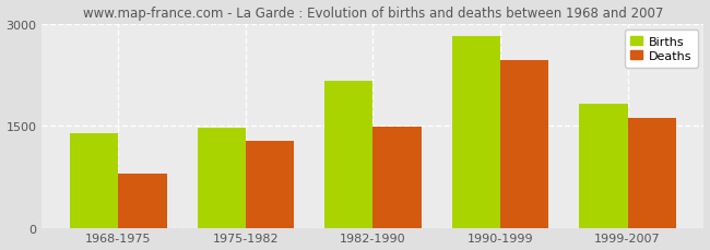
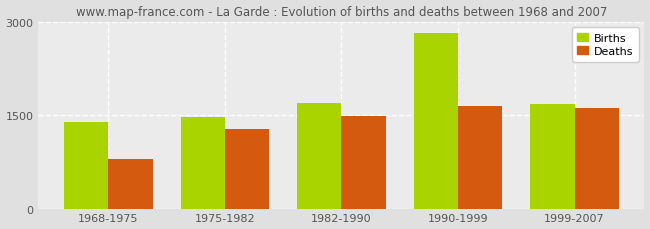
Births/1982-1990: 2160 -> 1700
Deaths/1990-1999: 2460 -> 1640
Births/1999-2007: 1820 -> 1670
